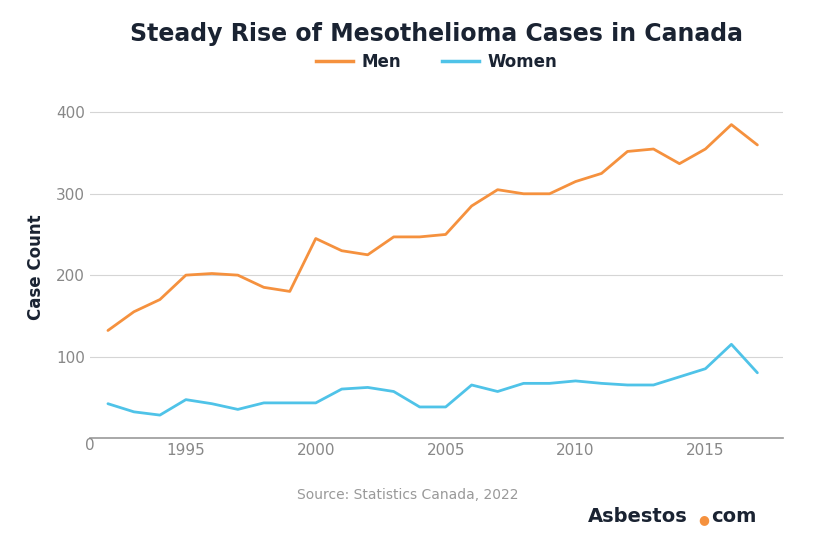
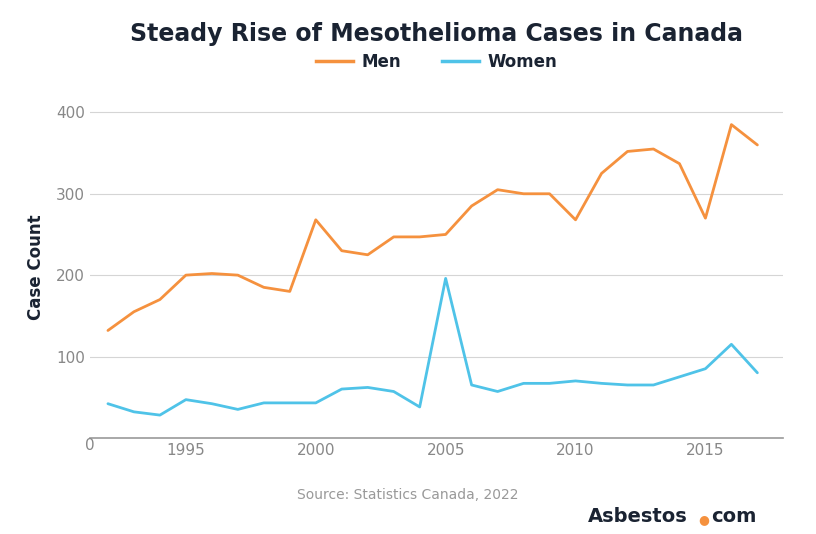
Men/2000: 245 -> 268
Women/2005: 38 -> 196
Men/2010: 315 -> 268
Men/2015: 355 -> 270
